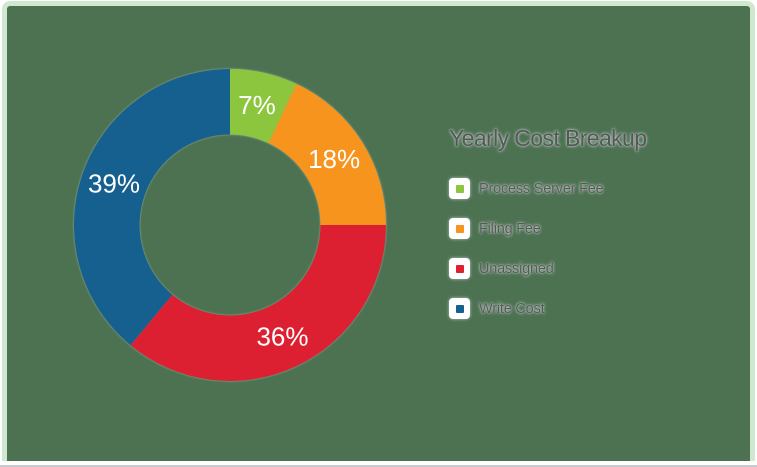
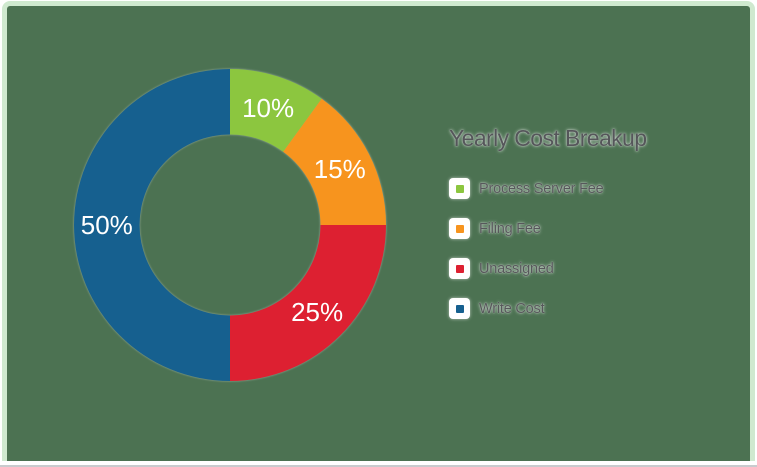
Process Server Fee: 7% -> 10%
Filing Fee: 18% -> 15%
Unassigned: 36% -> 25%
Write Cost: 39% -> 50%
